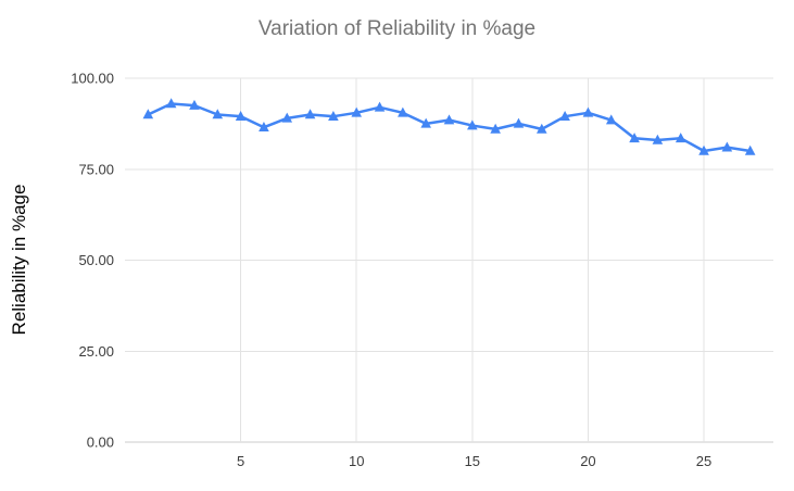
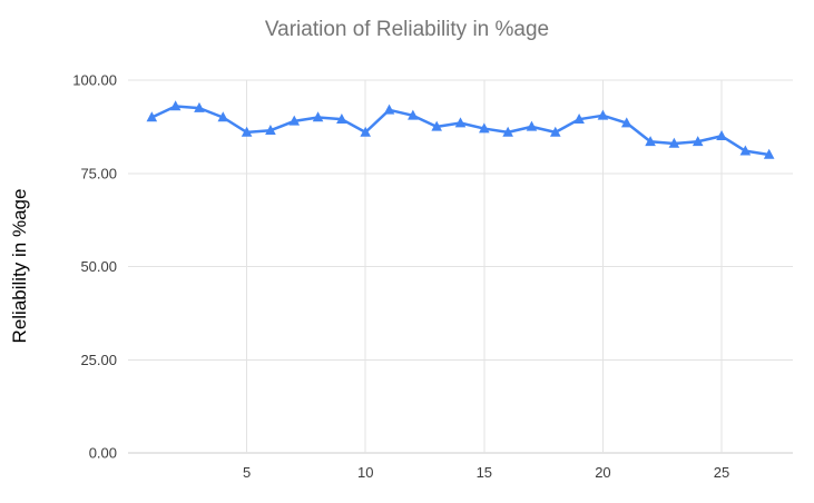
5: 90 -> 86
10: 90 -> 86
25: 80 -> 85
